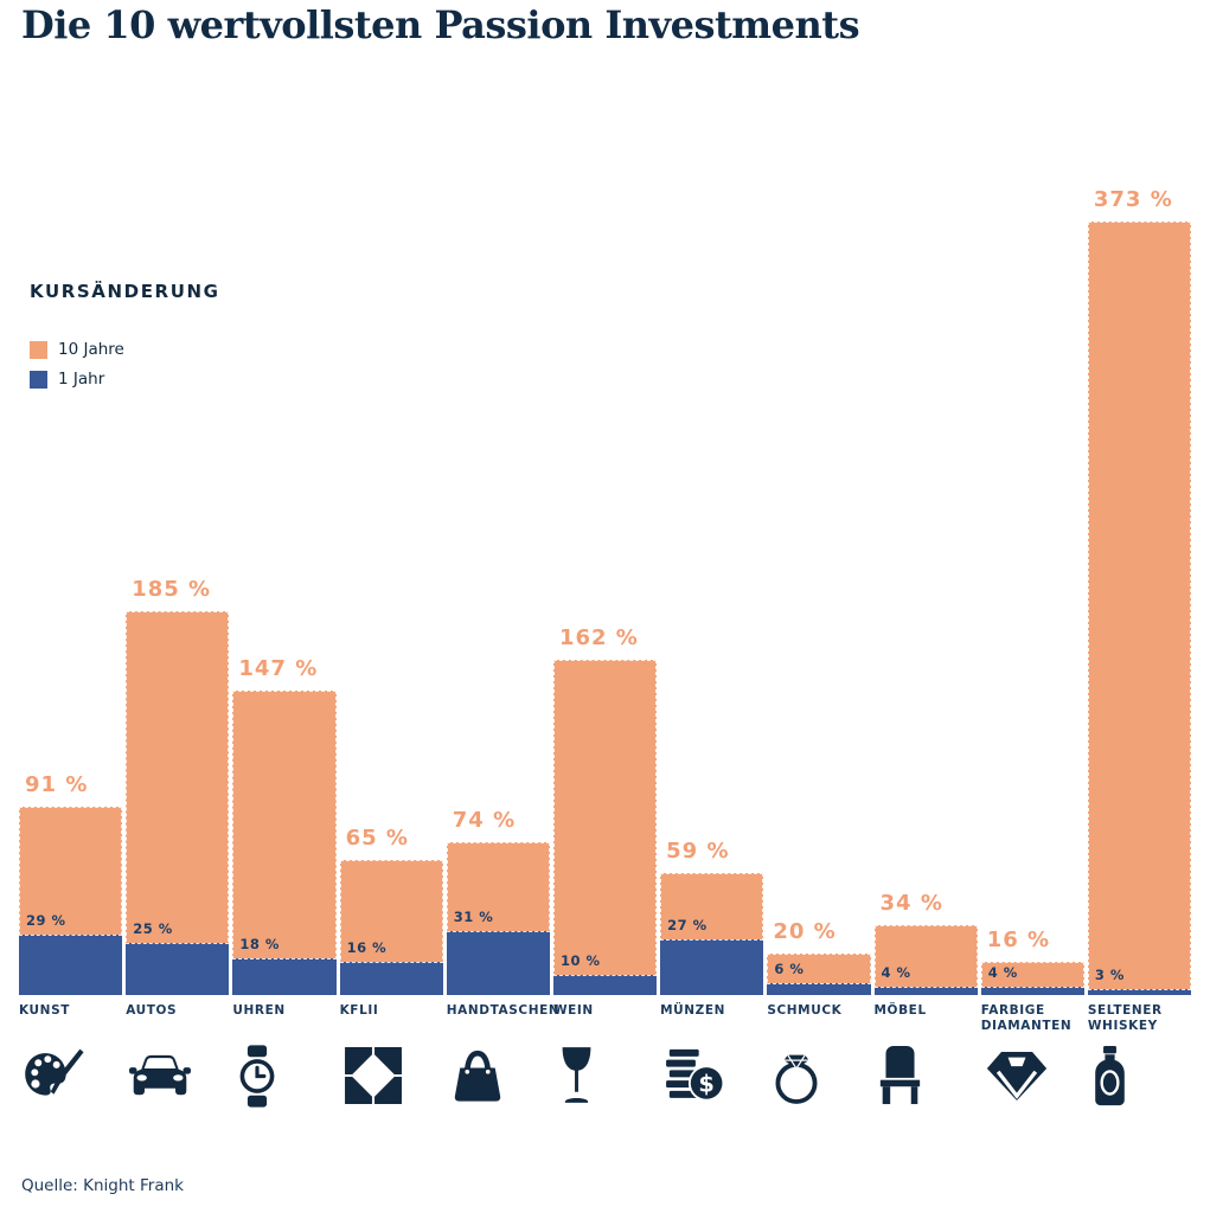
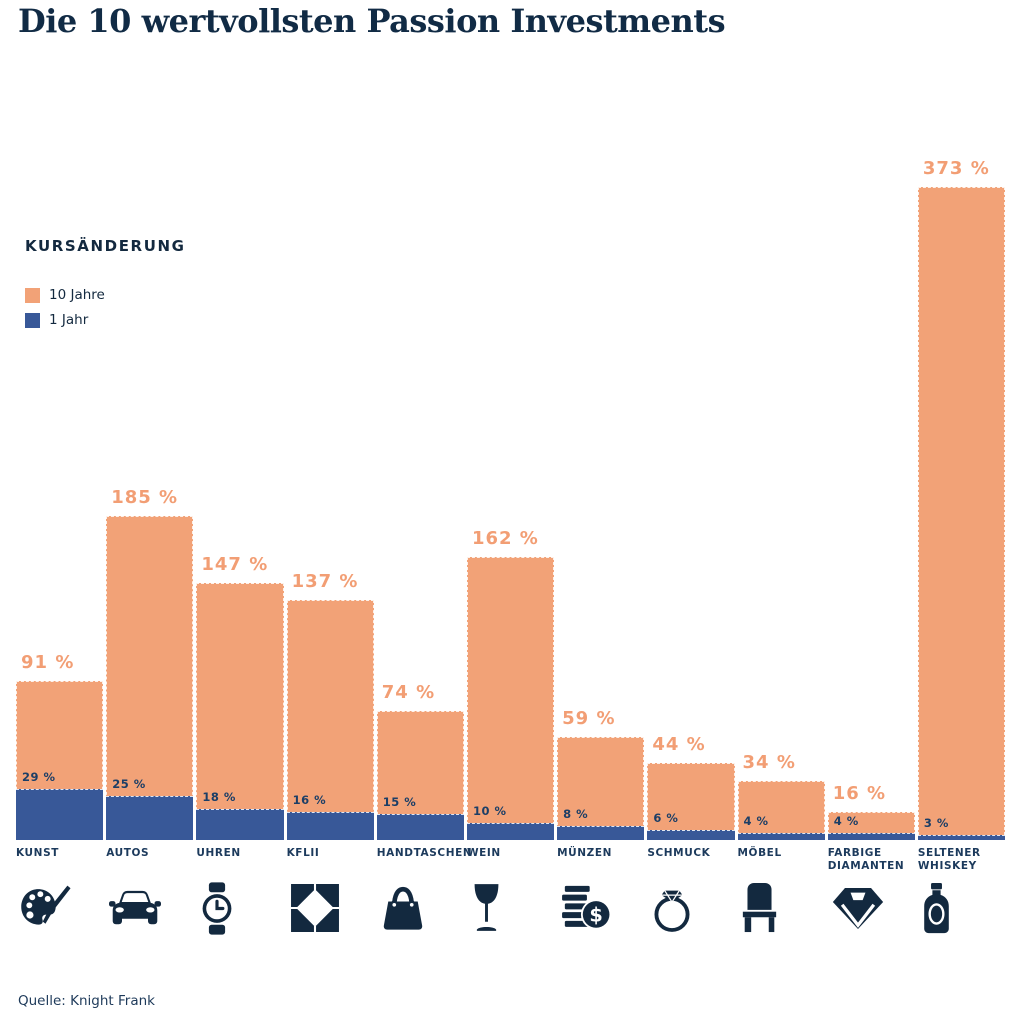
10 Jahre/KFLII: 65 -> 137
1 Jahr/HANDTASCHEN: 31 -> 15
1 Jahr/MÜNZEN: 27 -> 8
10 Jahre/SCHMUCK: 20 -> 44
